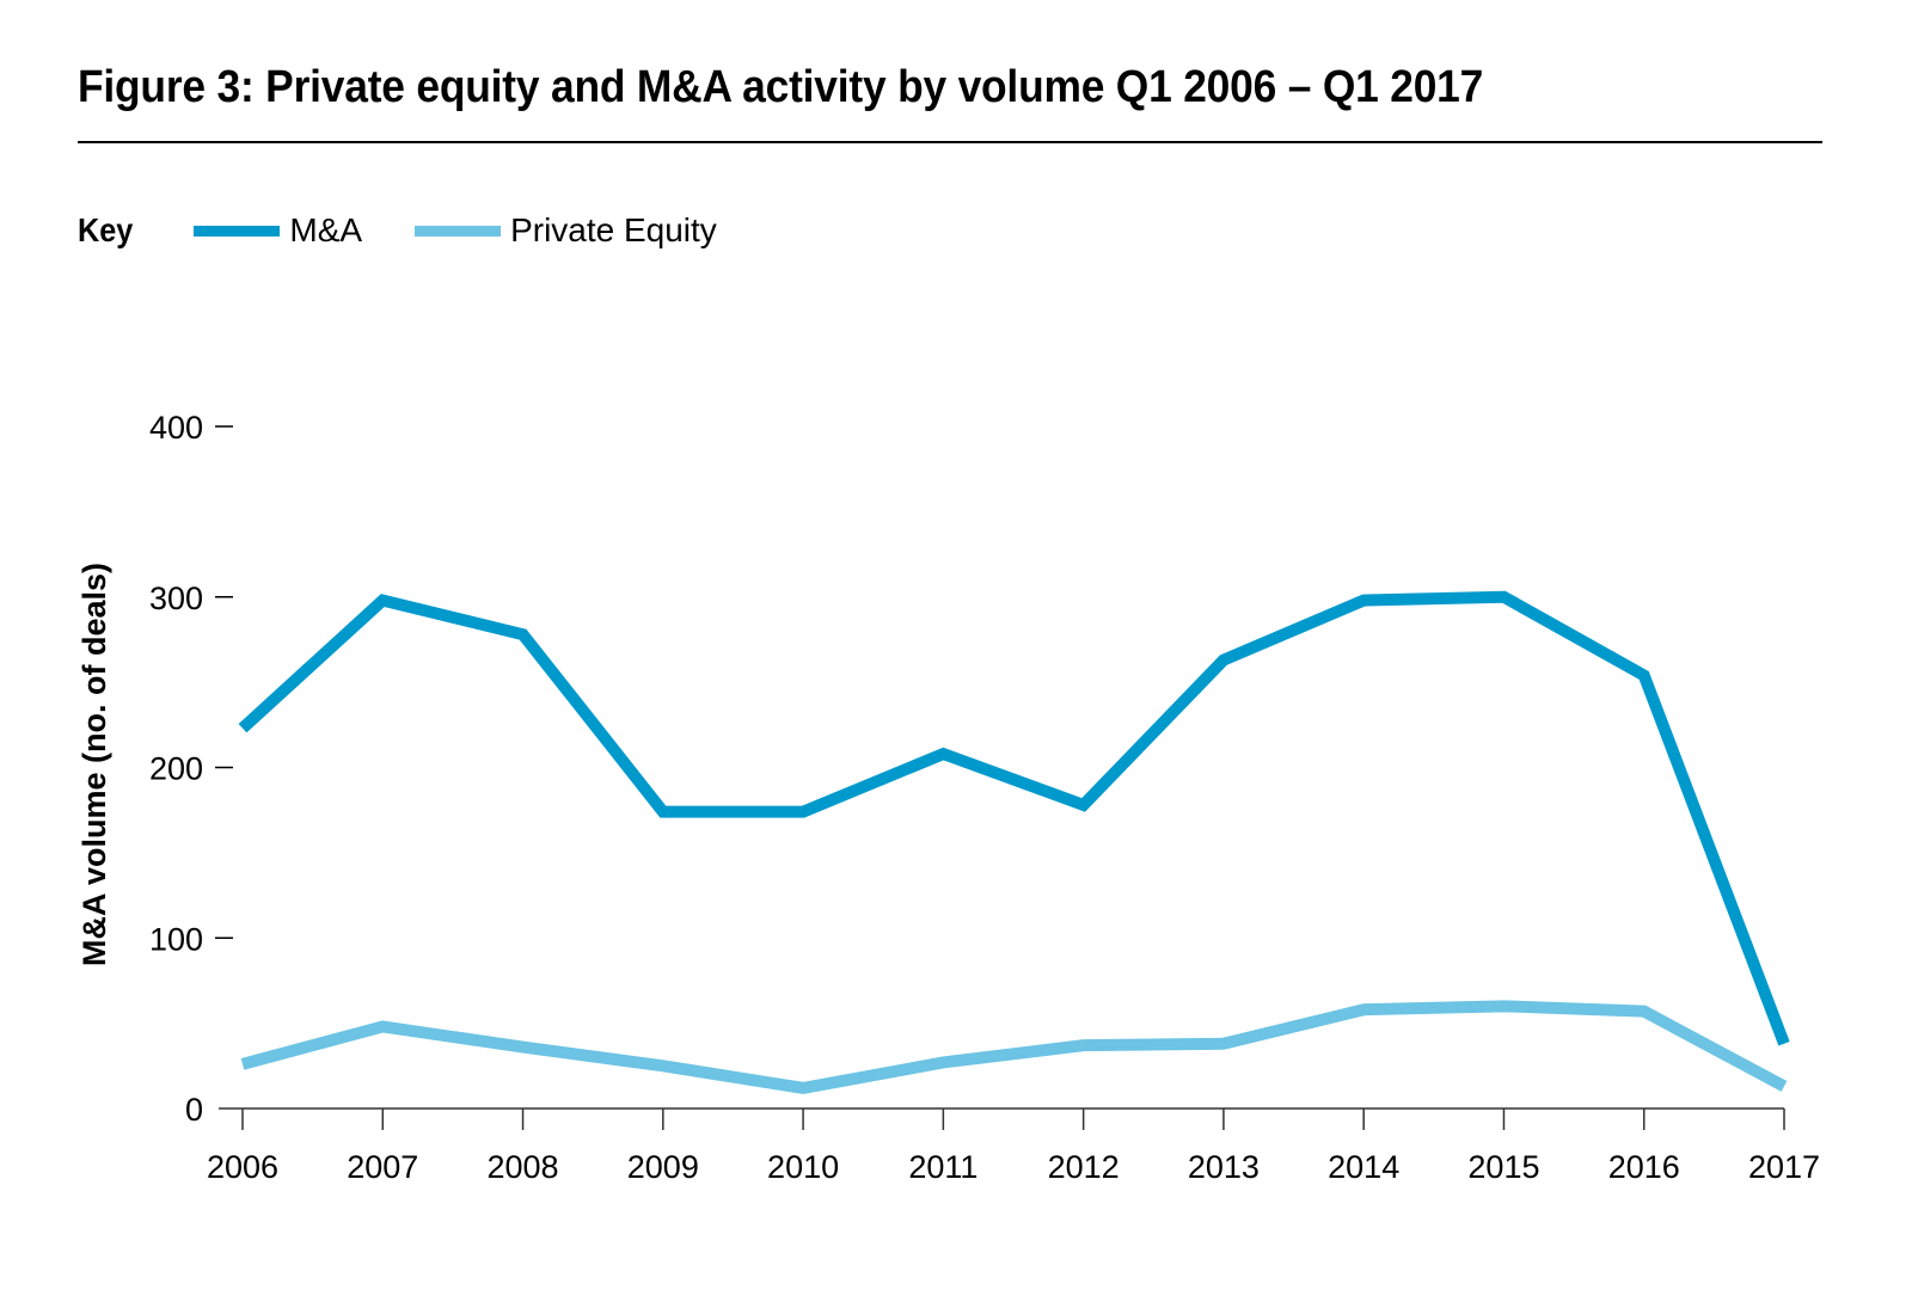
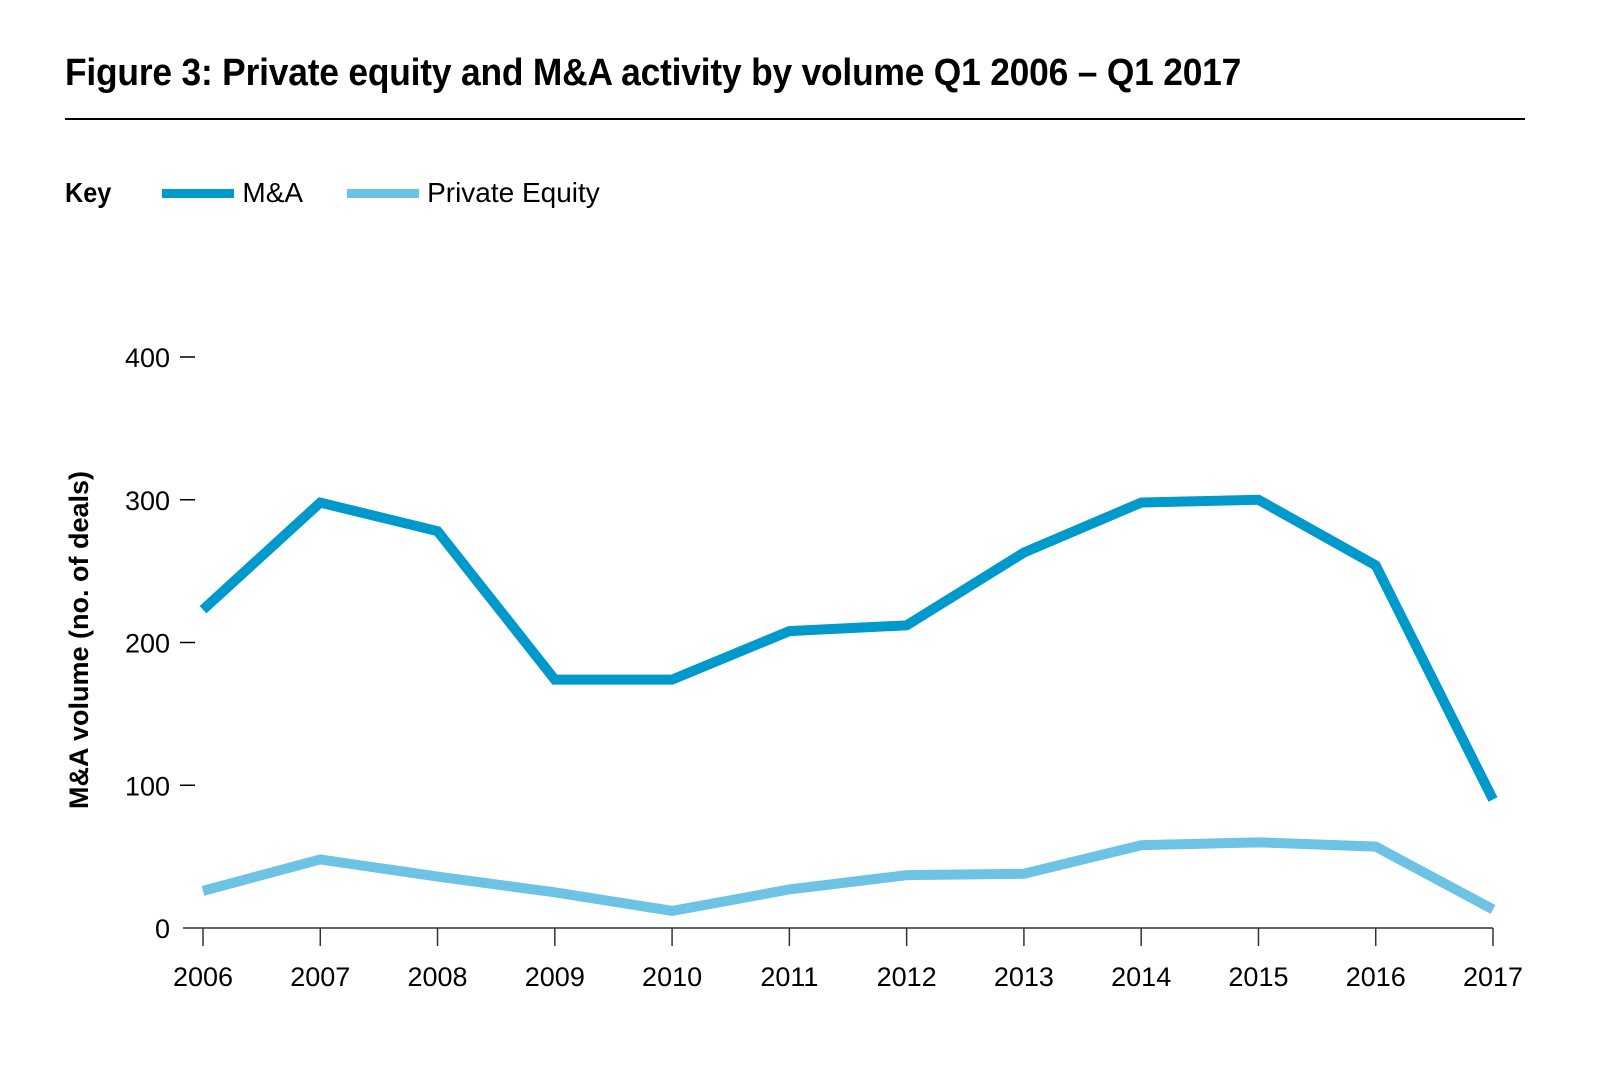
M&A/2012: 178 -> 212
M&A/2017: 38 -> 90
